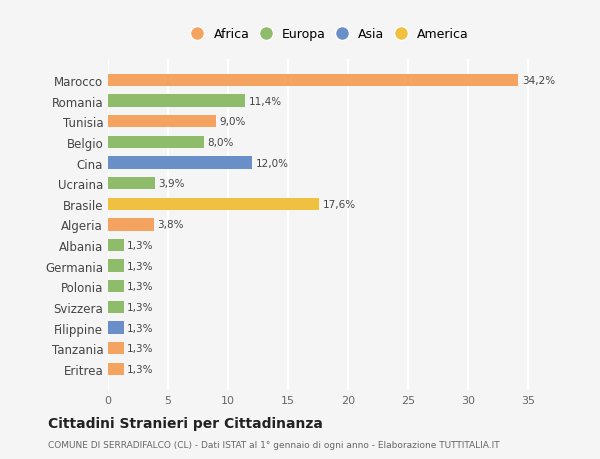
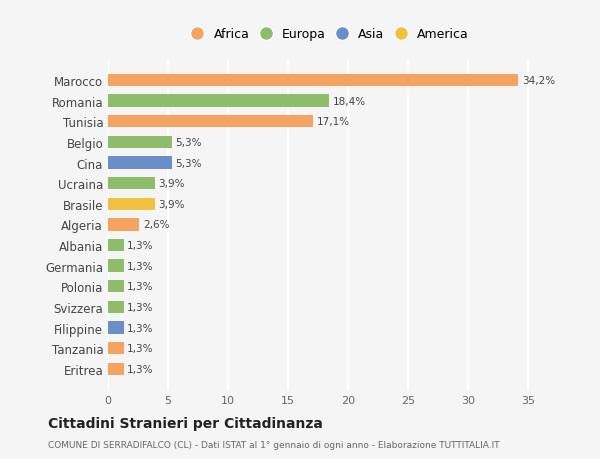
Romania: 11,4% -> 18,4%
Tunisia: 9,0% -> 17,1%
Belgio: 8,0% -> 5,3%
Cina: 12,0% -> 5,3%
Brasile: 17,6% -> 3,9%
Algeria: 3,8% -> 2,6%
